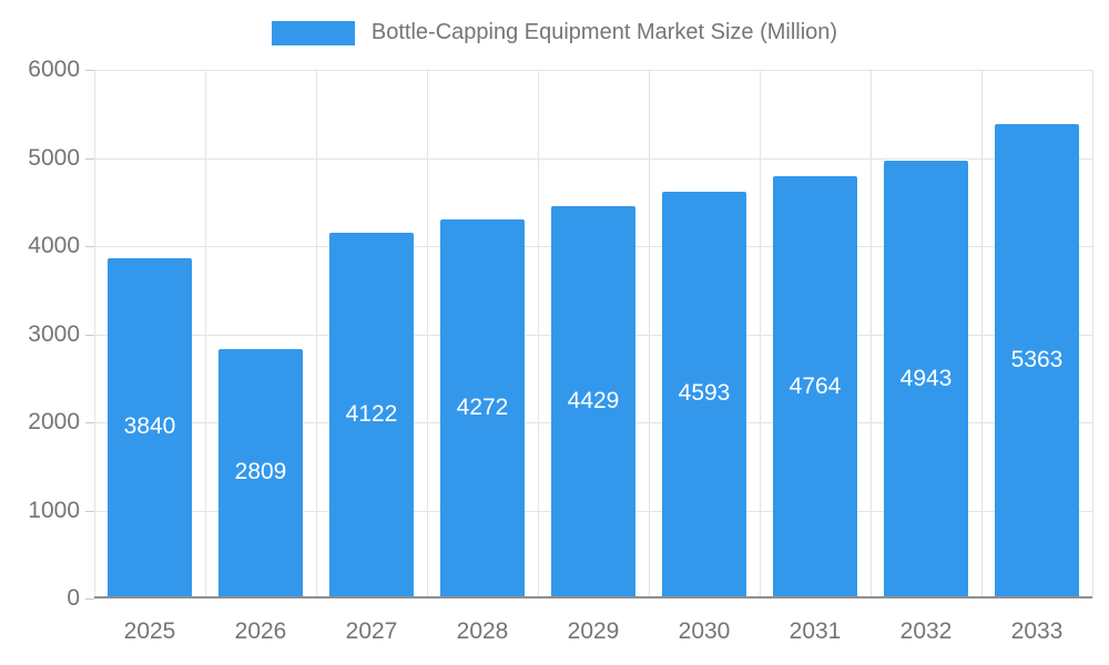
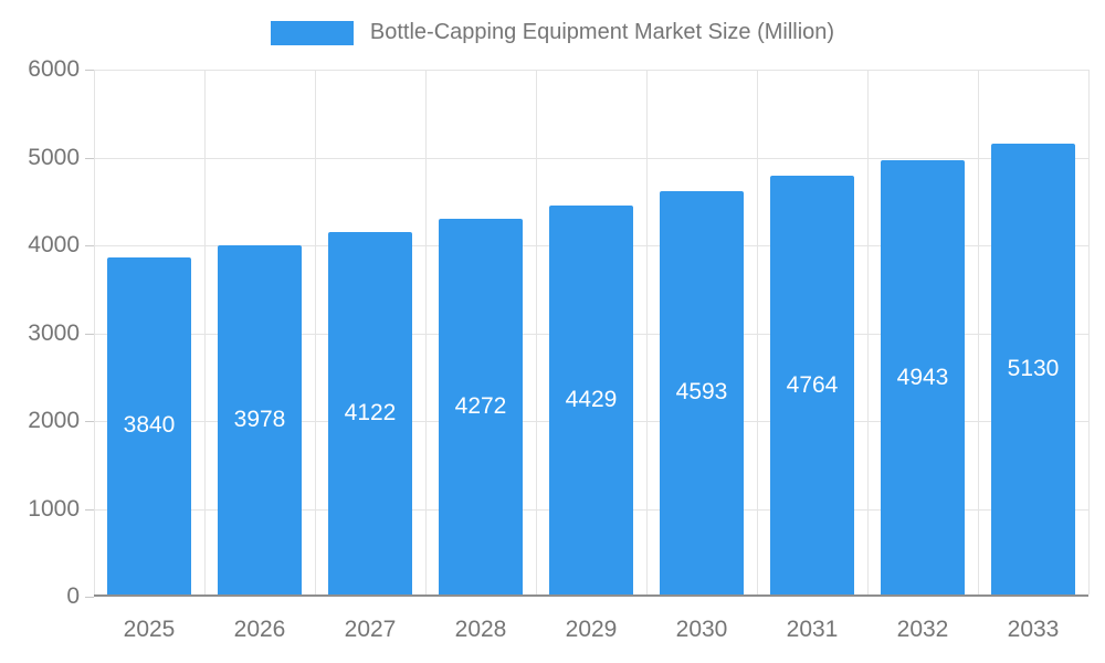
2026: 2809 -> 3978
2033: 5363 -> 5130
